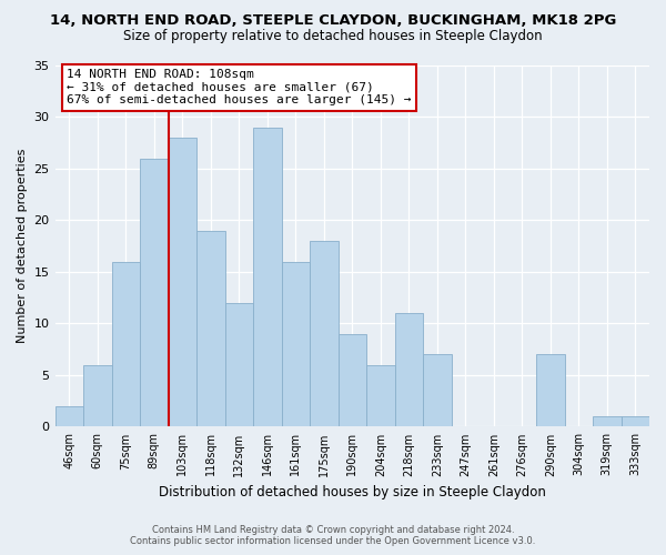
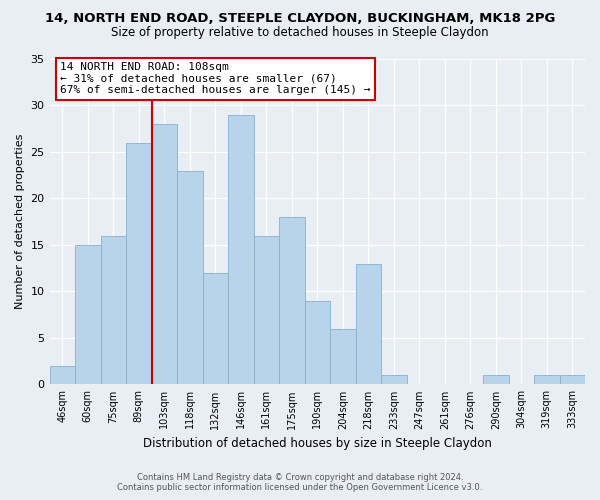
60sqm: 6 -> 15
118sqm: 19 -> 23
218sqm: 11 -> 13
233sqm: 7 -> 1
290sqm: 7 -> 1
